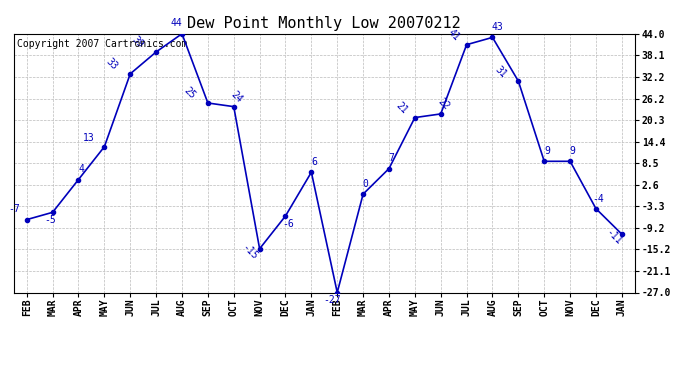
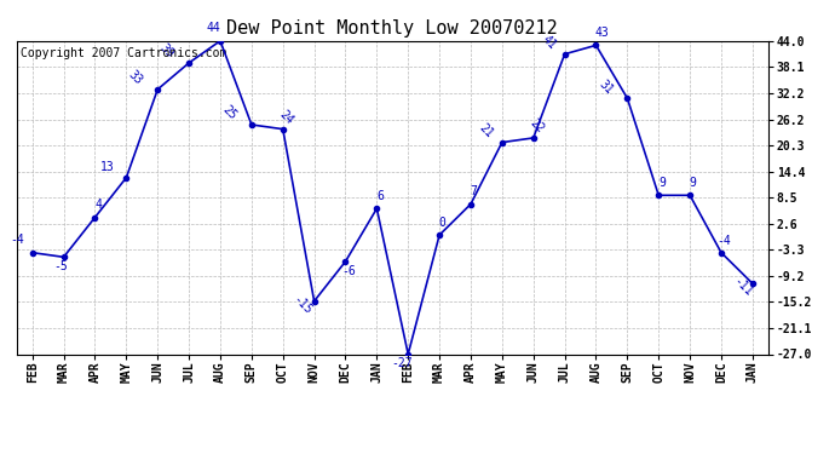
FEB: -7 -> -4
